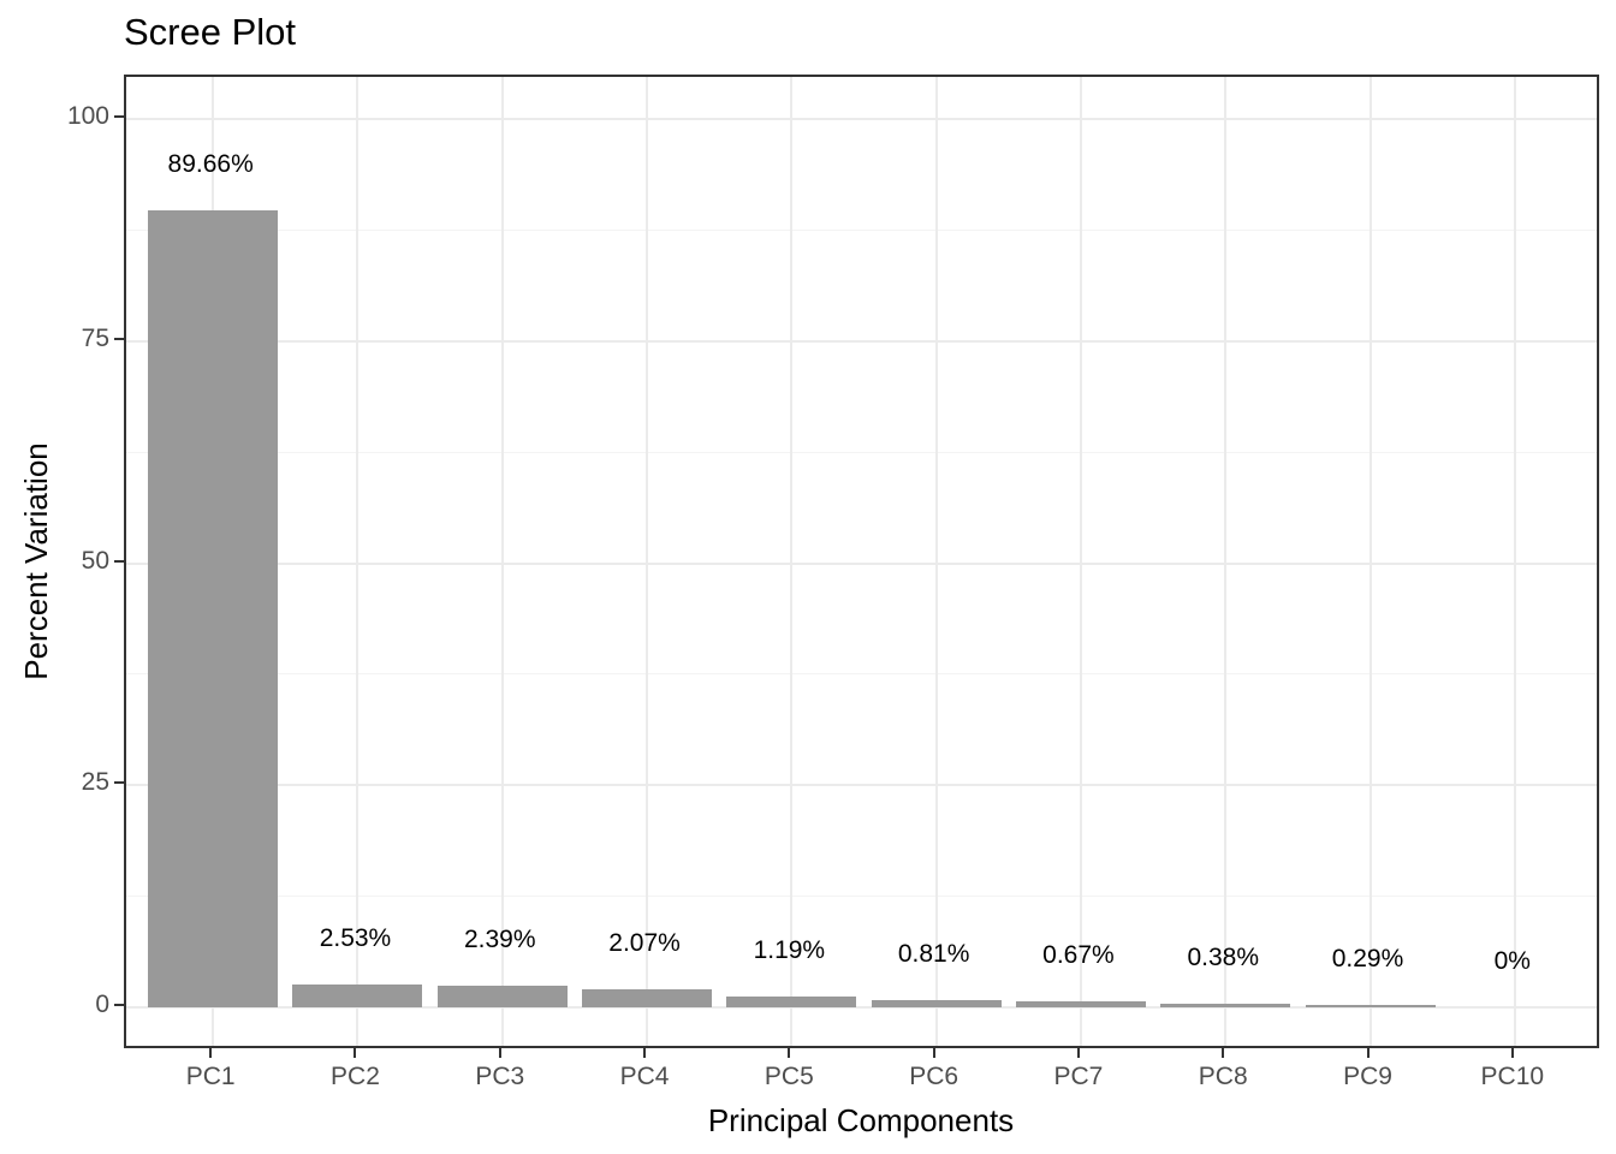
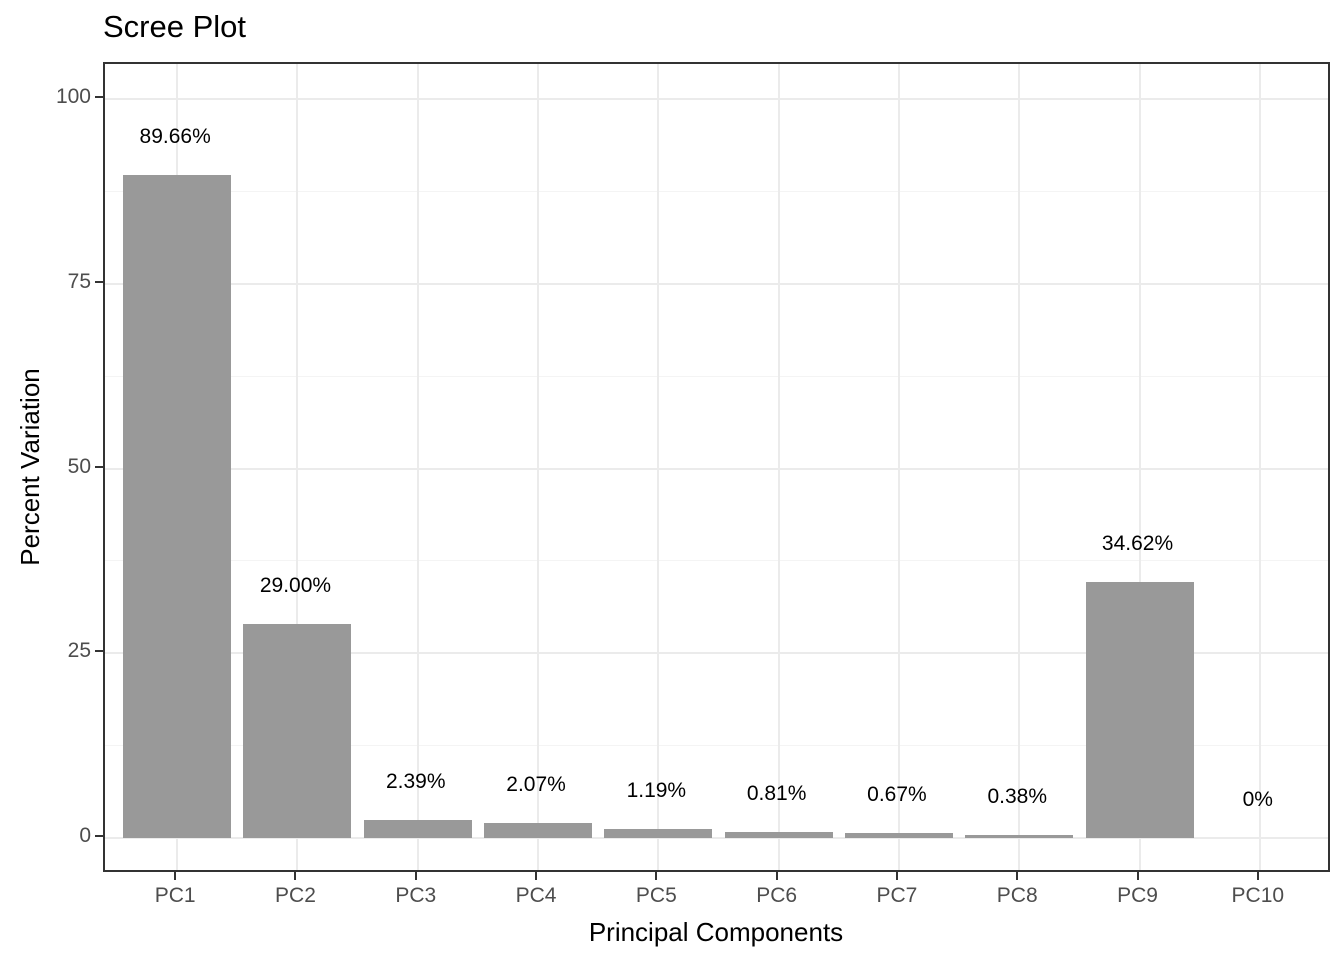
PC2: 2.53% -> 29.00%
PC9: 0.29% -> 34.62%
